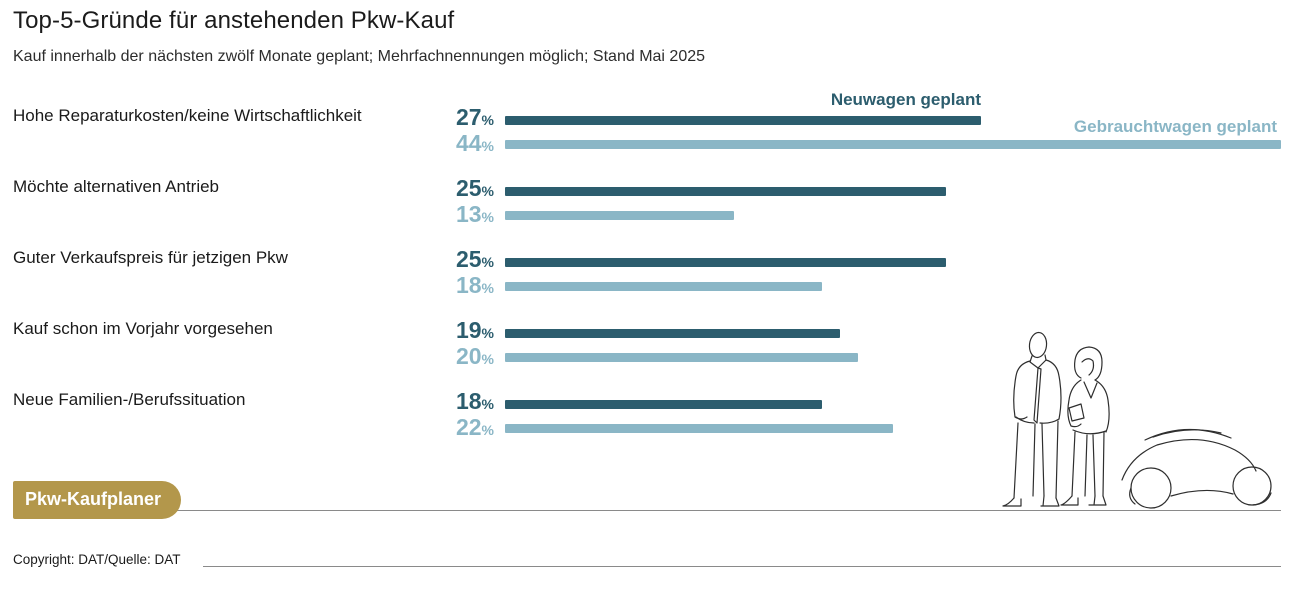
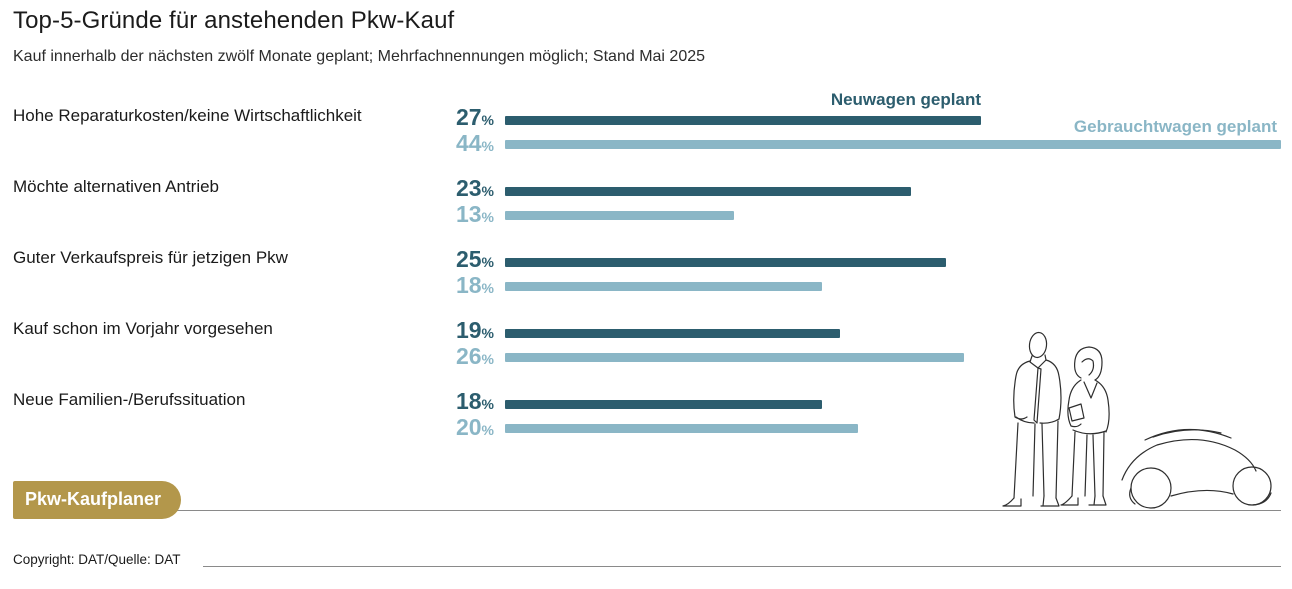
Neuwagen geplant/Möchte alternativen Antrieb: 25 -> 23
Gebrauchtwagen geplant/Kauf schon im Vorjahr vorgesehen: 20 -> 26
Gebrauchtwagen geplant/Neue Familien-/Berufssituation: 22 -> 20
